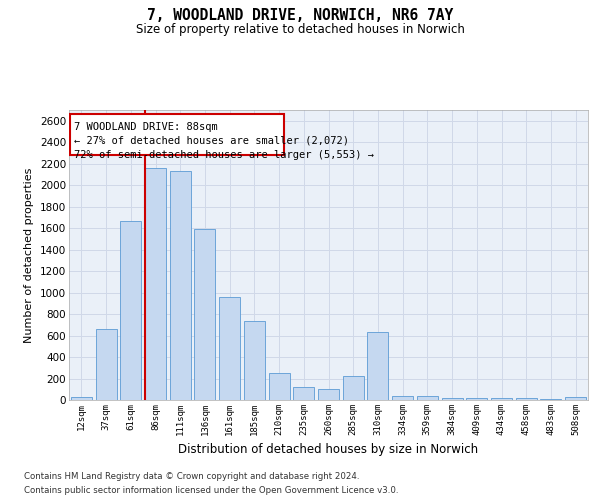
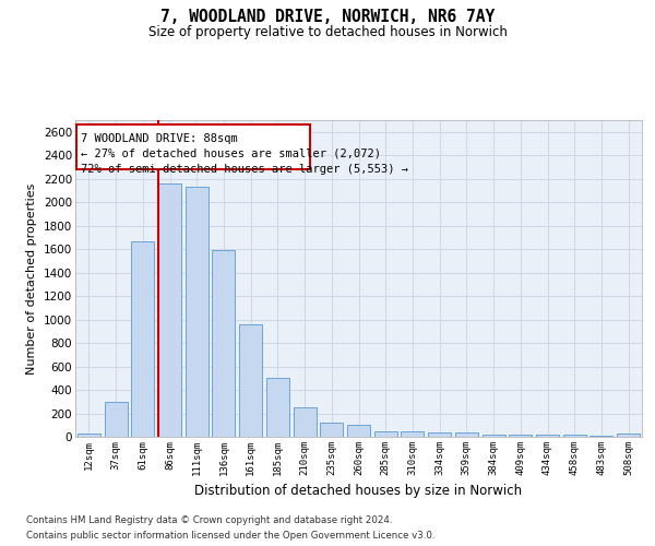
37sqm: 660 -> 300
185sqm: 740 -> 500
285sqm: 220 -> 50
310sqm: 630 -> 50
